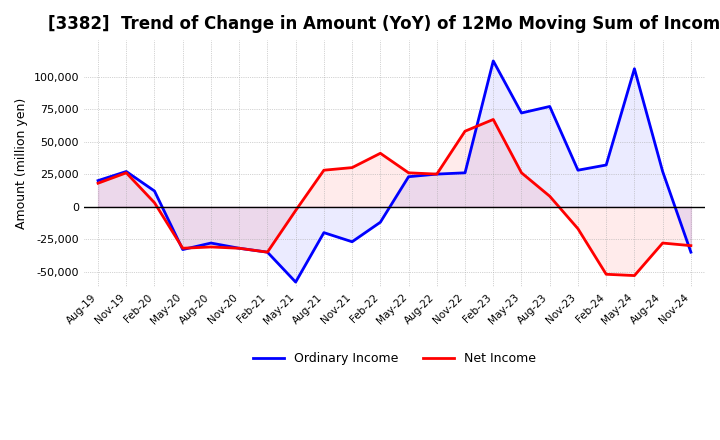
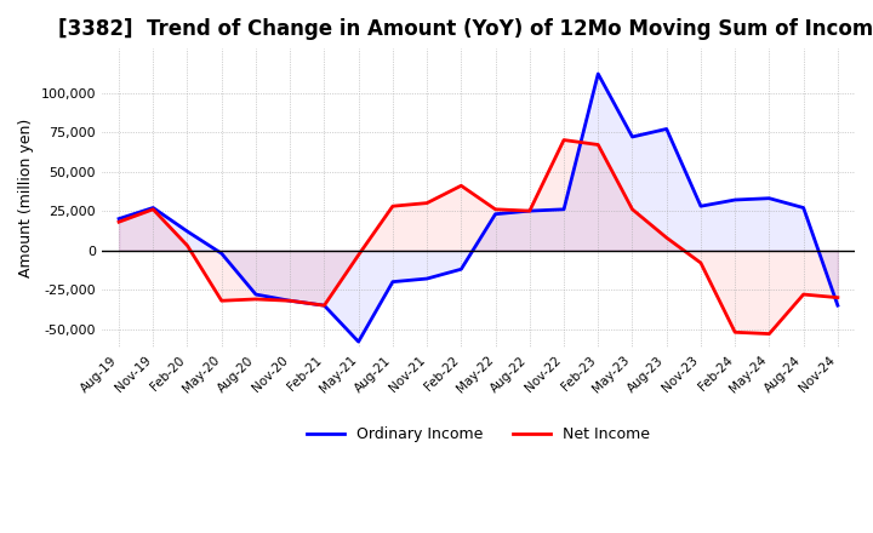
Ordinary Income/May-20: -33,000 -> -2,000
Ordinary Income/Nov-21: -27,000 -> -18,000
Net Income/Nov-22: 58,000 -> 70,000
Net Income/Nov-23: -17,000 -> -8,000
Ordinary Income/May-24: 106,000 -> 33,000
